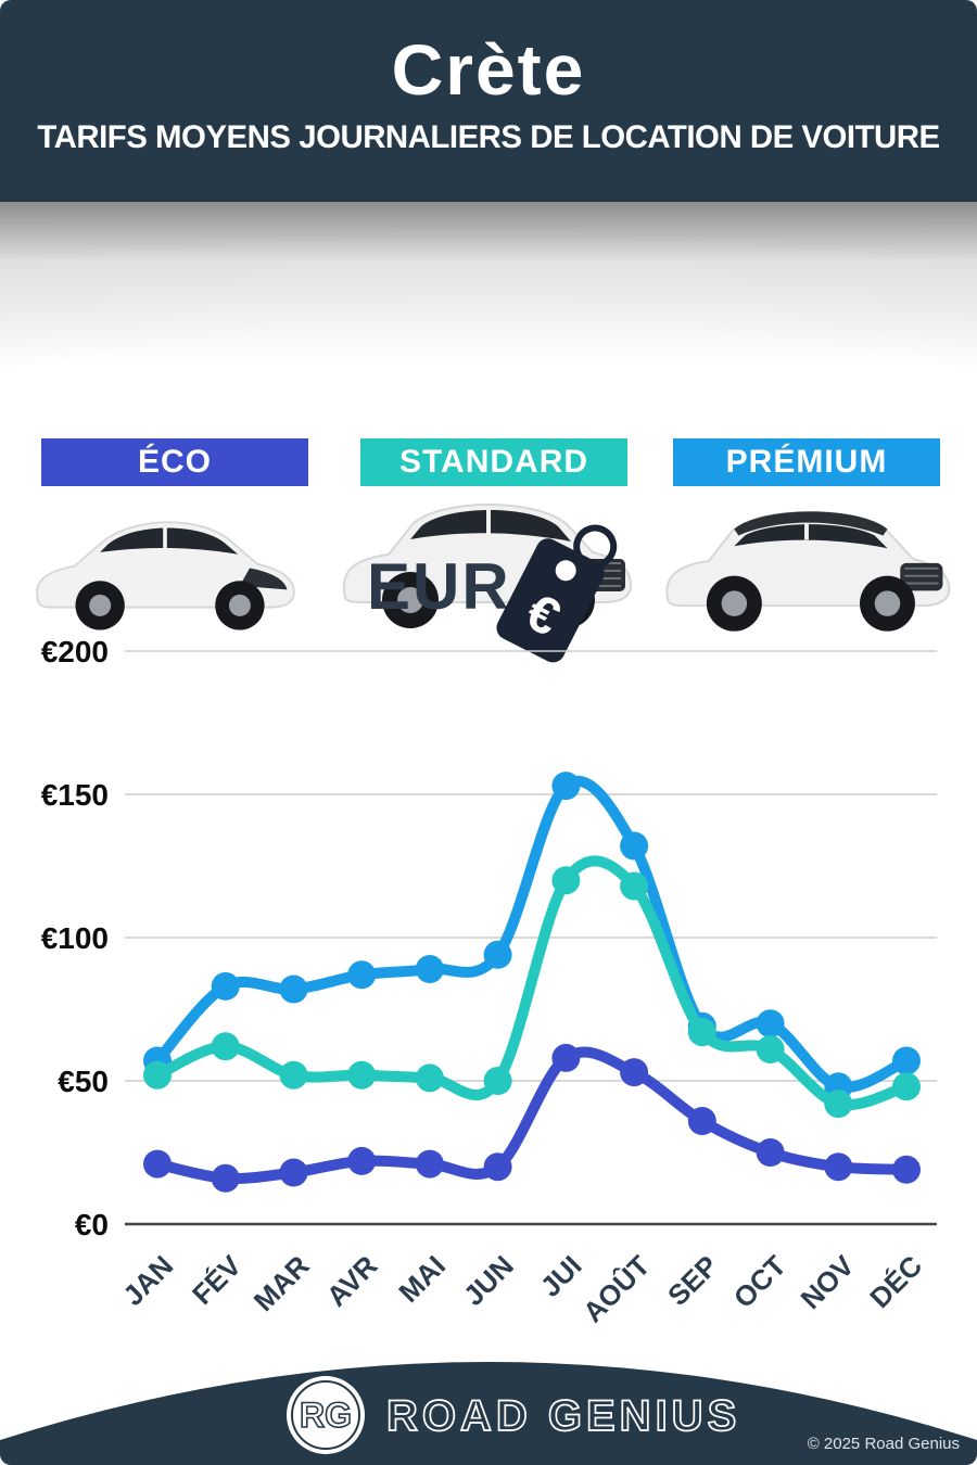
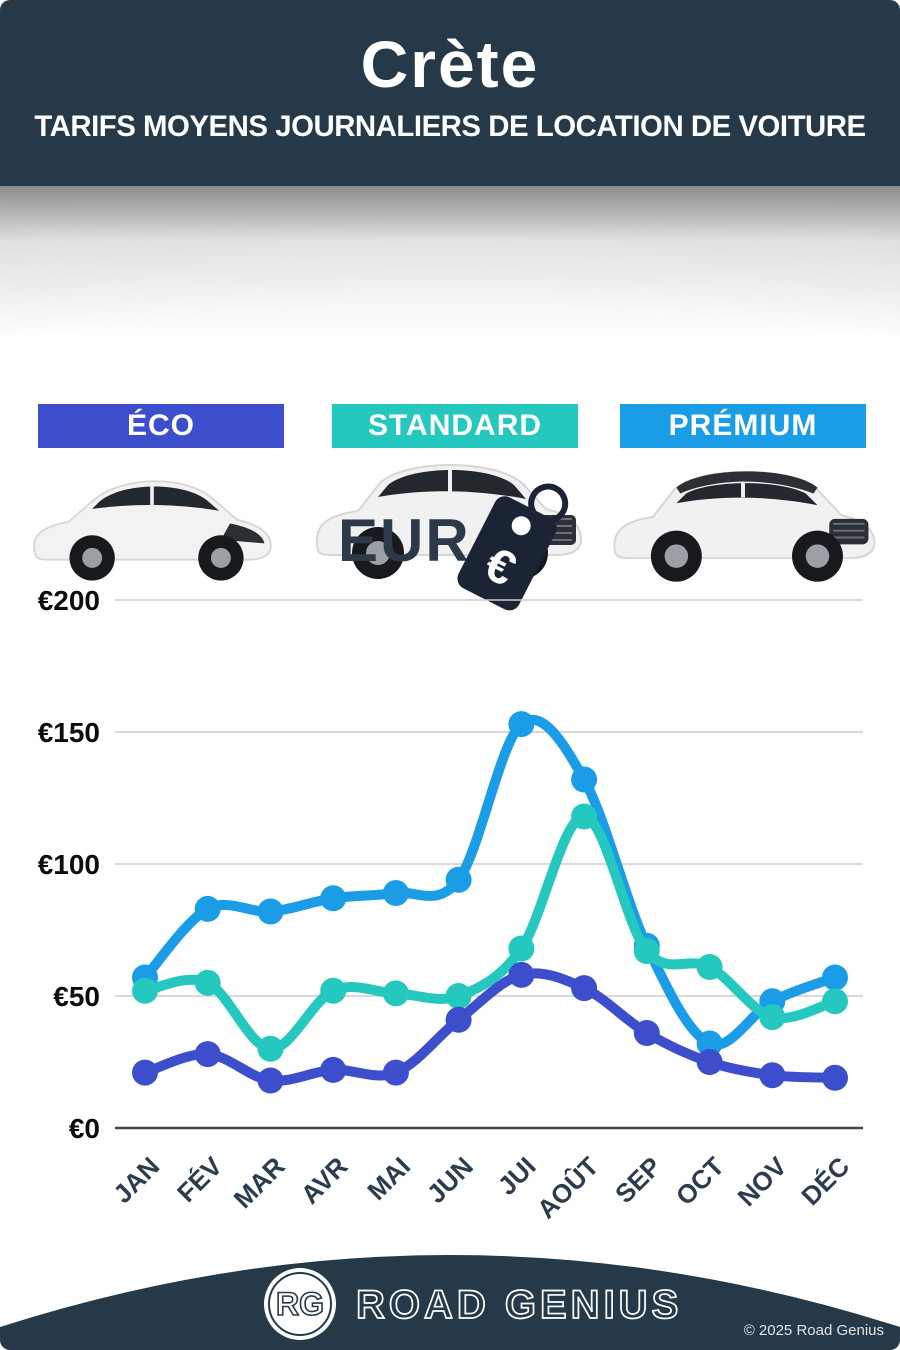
STANDARD/FÉV: €62 -> €55
ÉCO/FÉV: €16 -> €28
STANDARD/MAR: €52 -> €30
ÉCO/JUN: €20 -> €41
STANDARD/JUI: €120 -> €68
PRÉMIUM/OCT: €70 -> €32
